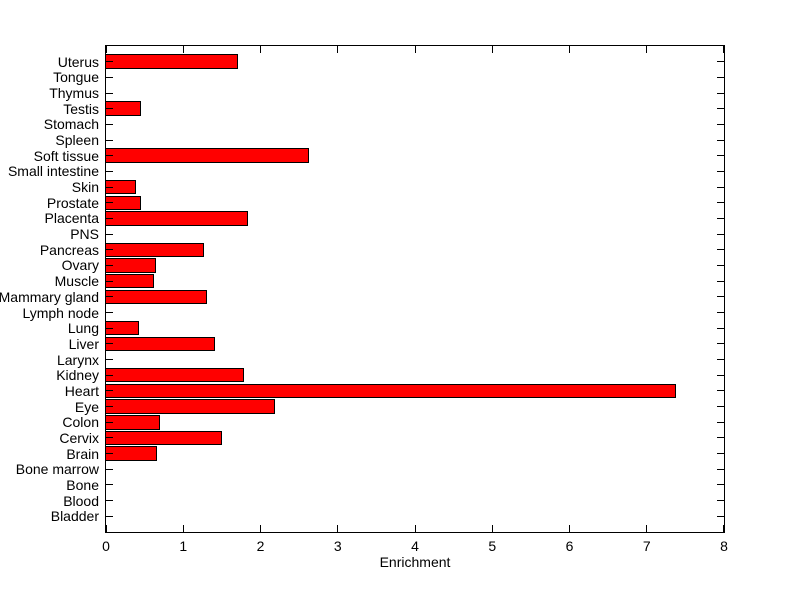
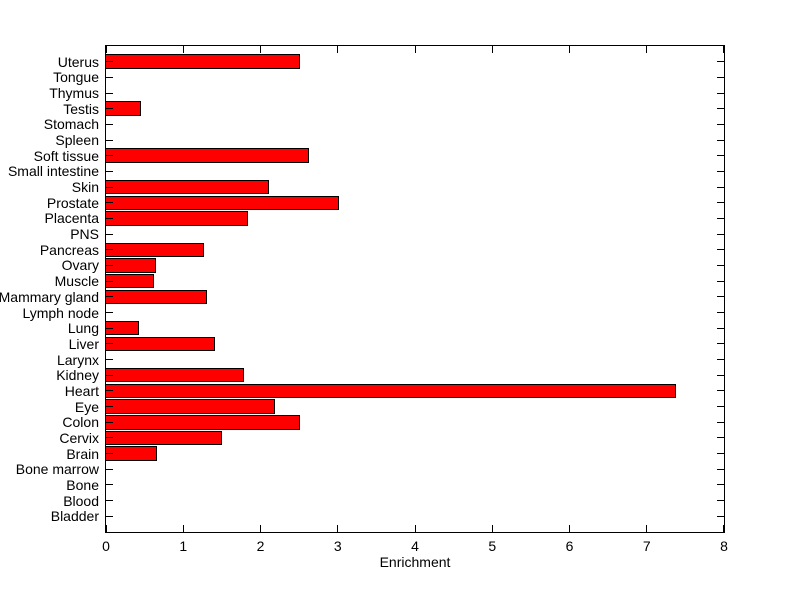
Uterus: 1.7 -> 2.5
Skin: 0.4 -> 2.1
Prostate: 0.4 -> 3.0
Colon: 0.7 -> 2.5
